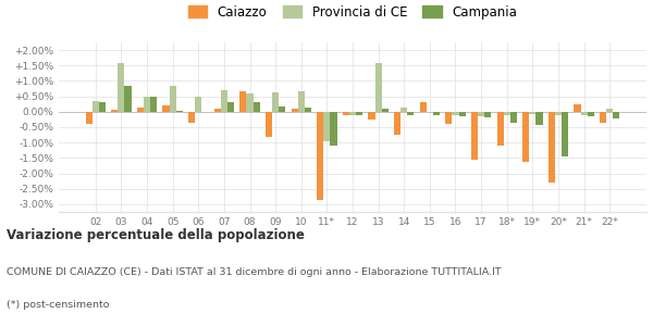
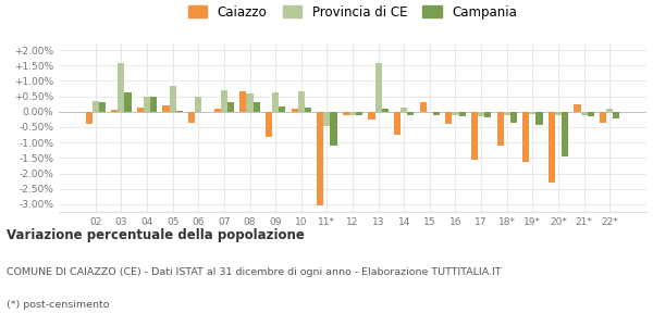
Campania/03: 0.85% -> 0.62%
Caiazzo/11*: -2.85% -> -3.05%
Provincia di CE/11*: -0.95% -> -0.45%
